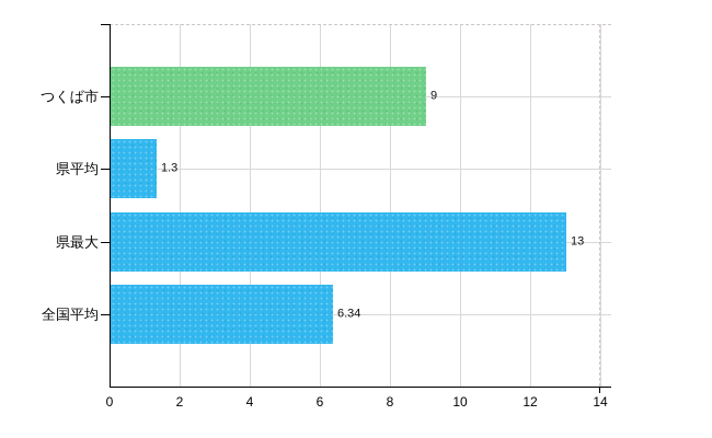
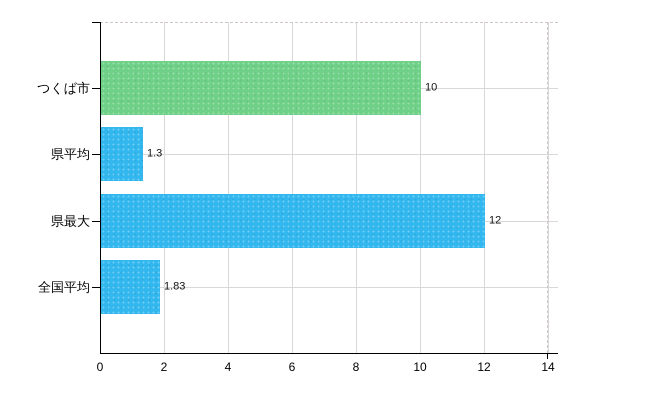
つくば市: 9 -> 10
県最大: 13 -> 12
全国平均: 6.34 -> 1.83
